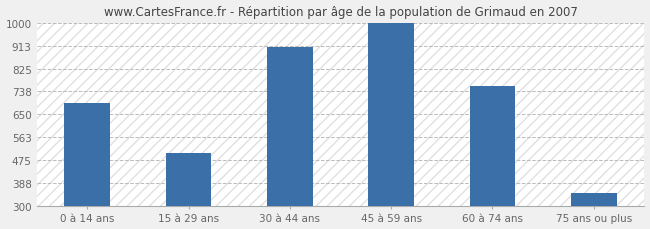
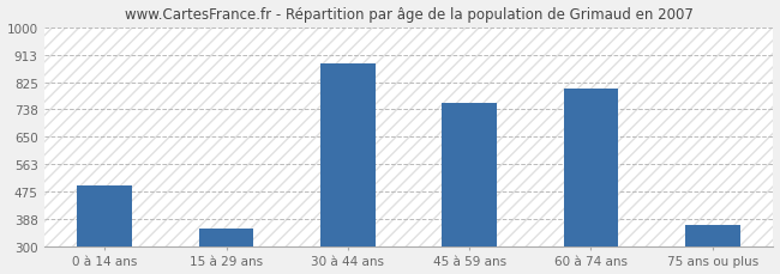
0 à 14 ans: 693 -> 495
15 à 29 ans: 502 -> 355
30 à 44 ans: 909 -> 885
45 à 59 ans: 1000 -> 760
60 à 74 ans: 760 -> 805
75 ans ou plus: 348 -> 370
